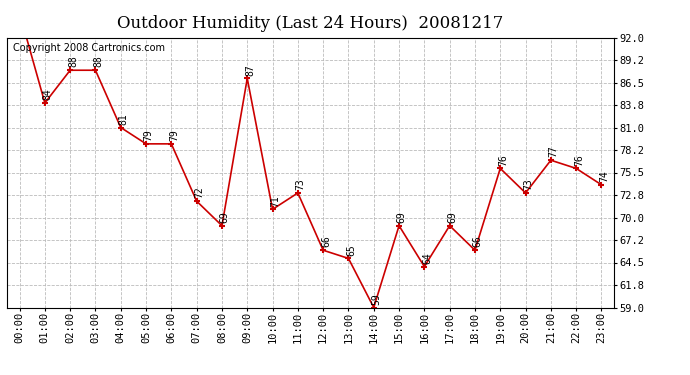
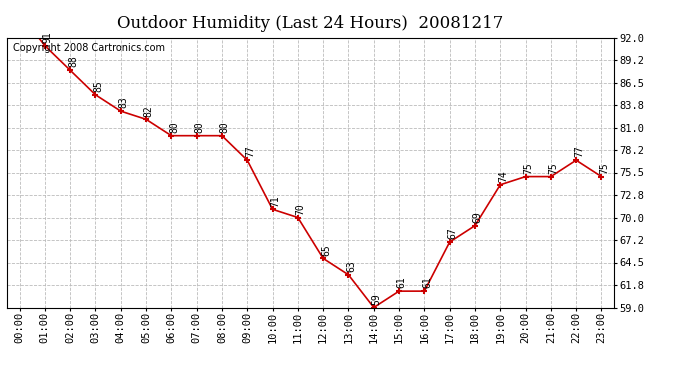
01:00: 84 -> 91
03:00: 88 -> 85
04:00: 81 -> 83
05:00: 79 -> 82
06:00: 79 -> 80
07:00: 72 -> 80
08:00: 69 -> 80
09:00: 87 -> 77
11:00: 73 -> 70
12:00: 66 -> 65
13:00: 65 -> 63
15:00: 69 -> 61
16:00: 64 -> 61
17:00: 69 -> 67
18:00: 66 -> 69
19:00: 76 -> 74
20:00: 73 -> 75
21:00: 77 -> 75
22:00: 76 -> 77
23:00: 74 -> 75
